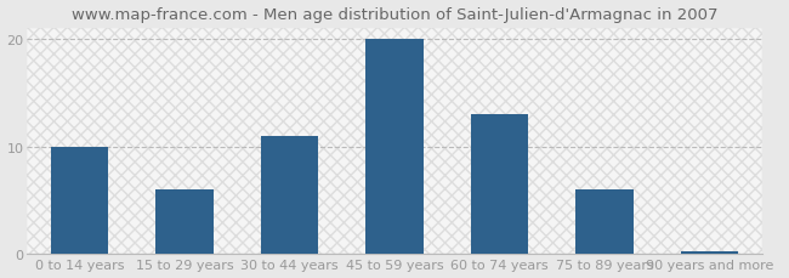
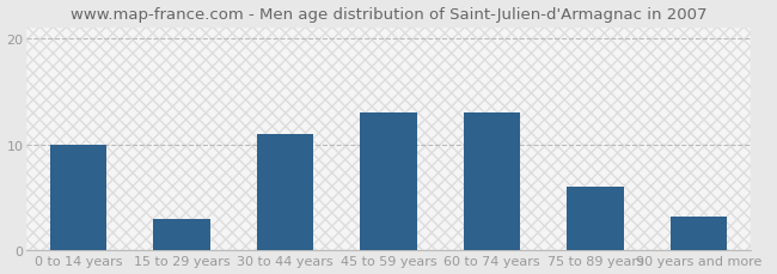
15 to 29 years: 6.0 -> 3.0
45 to 59 years: 20.0 -> 13.0
90 years and more: 0.3 -> 3.2
